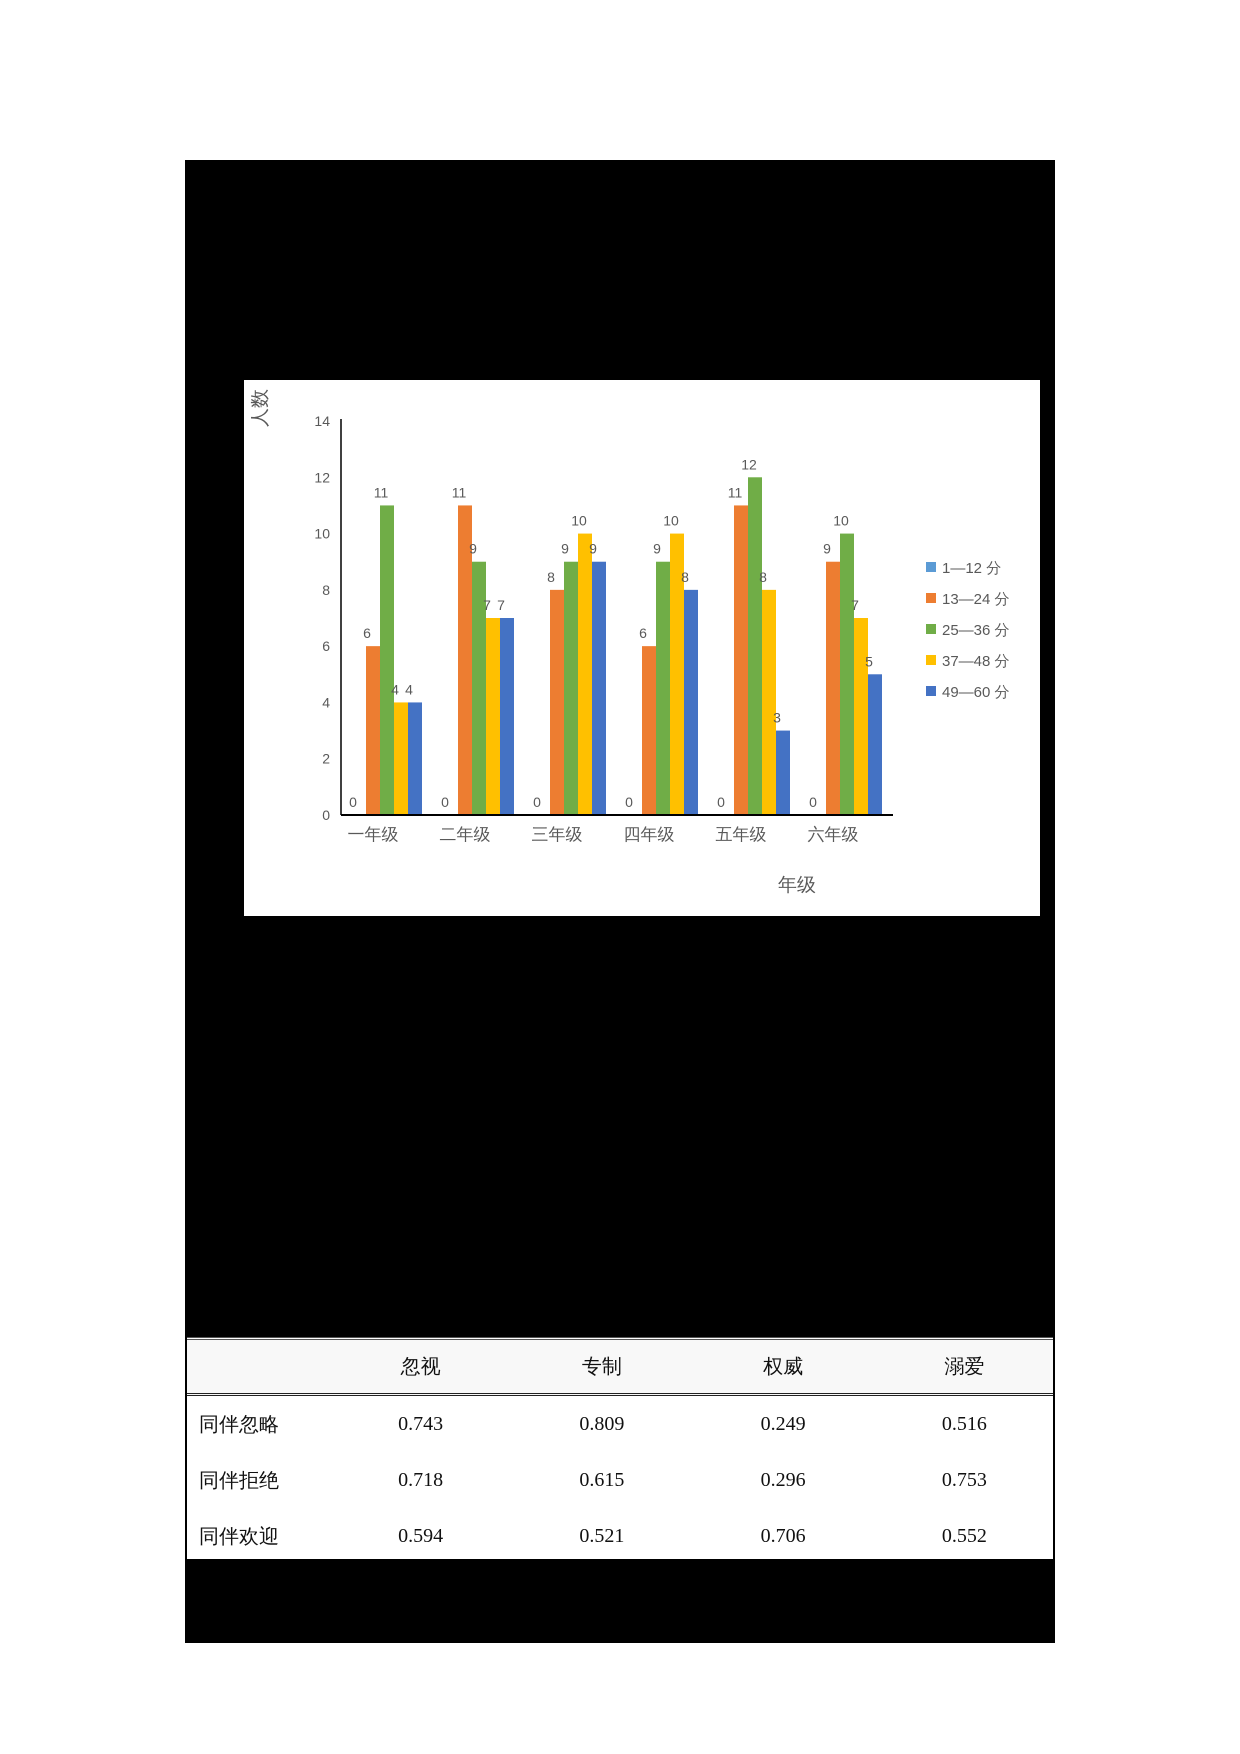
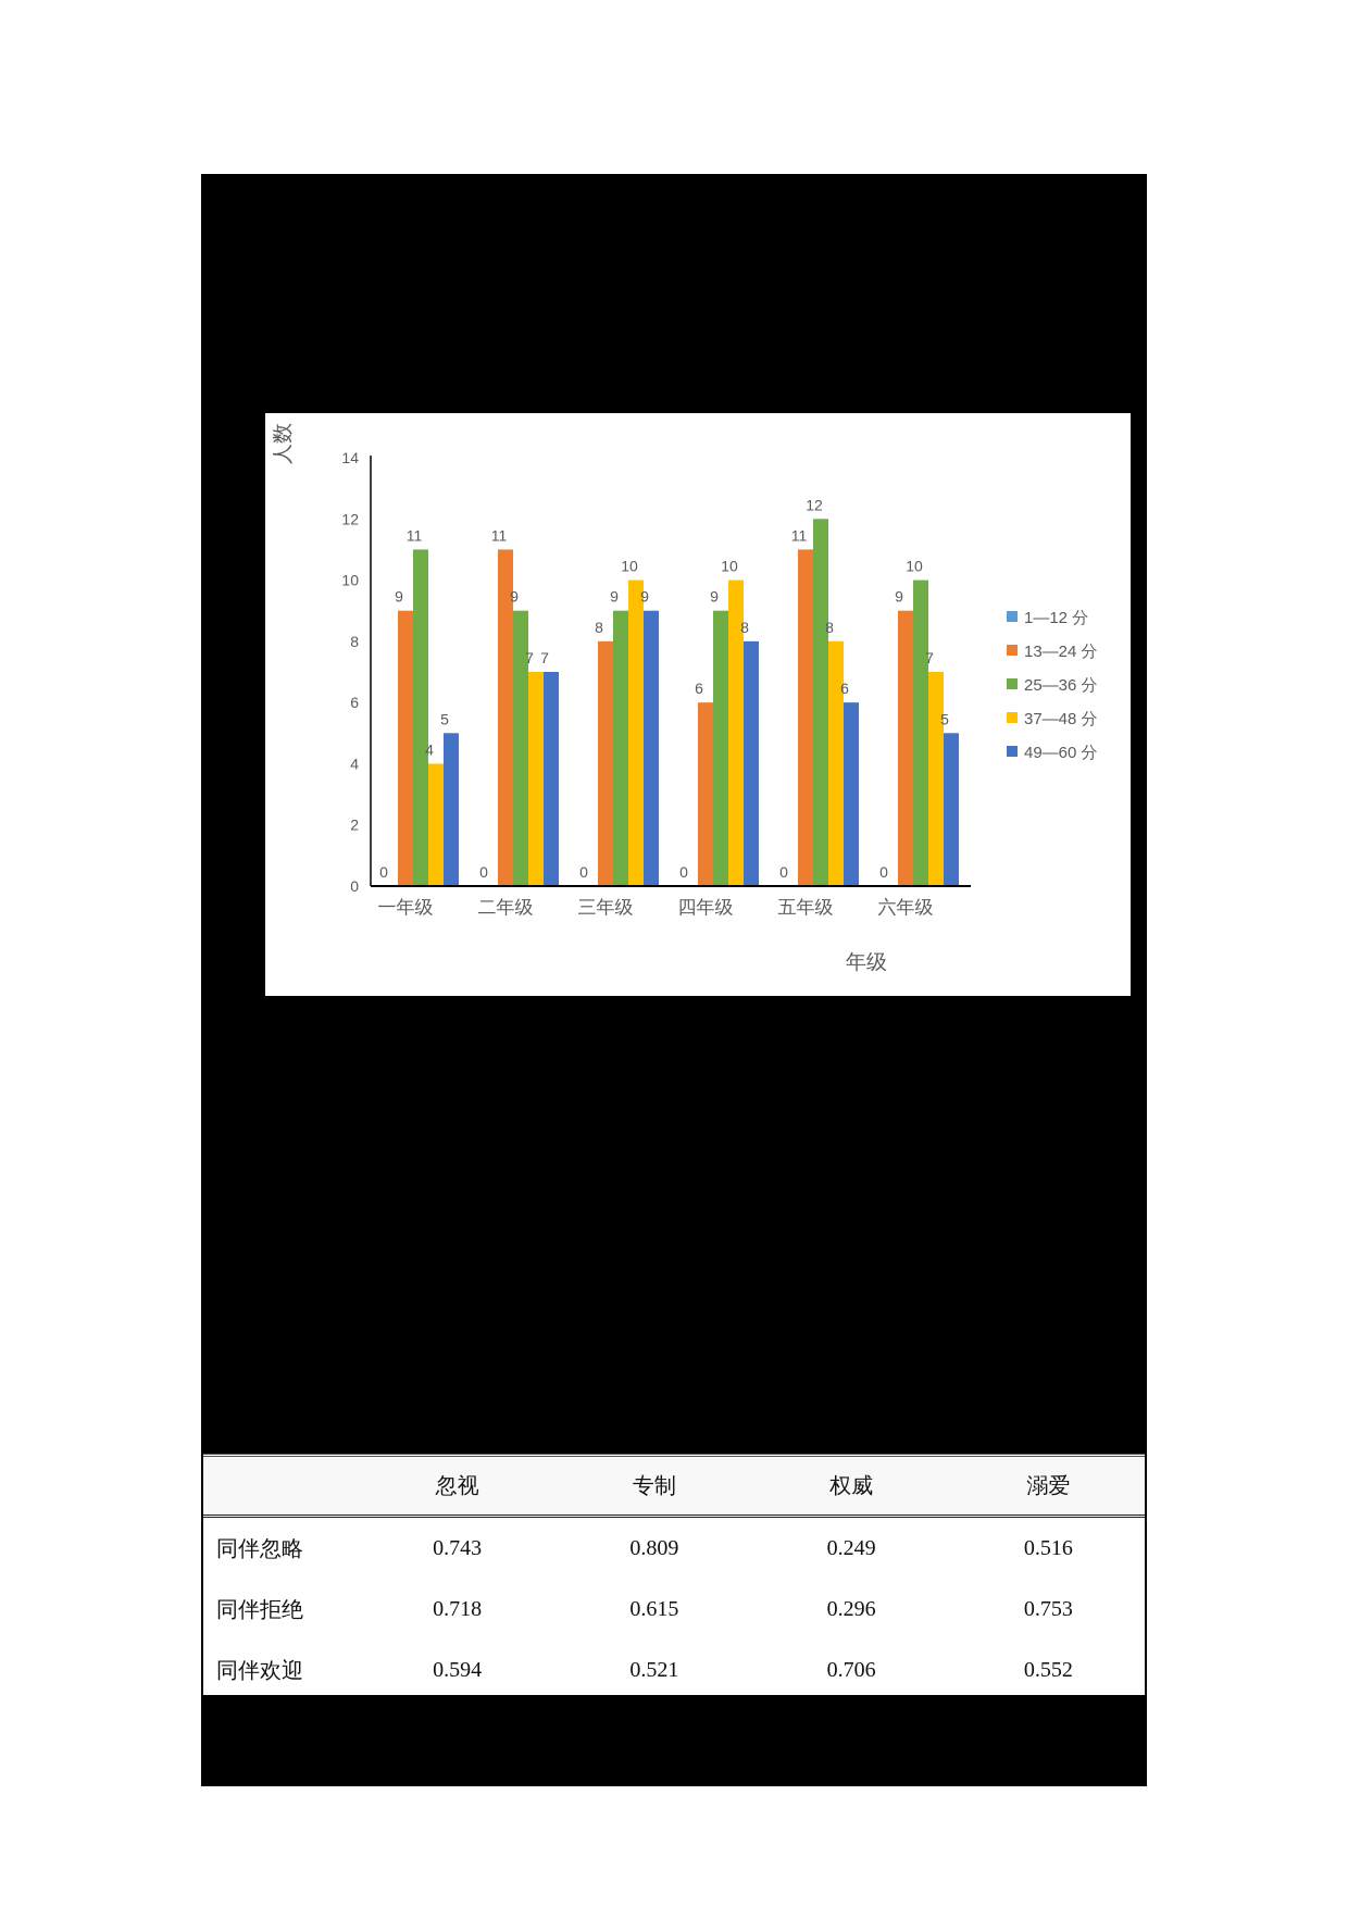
13—24 分/一年级: 6 -> 9
49—60 分/一年级: 4 -> 5
49—60 分/五年级: 3 -> 6
